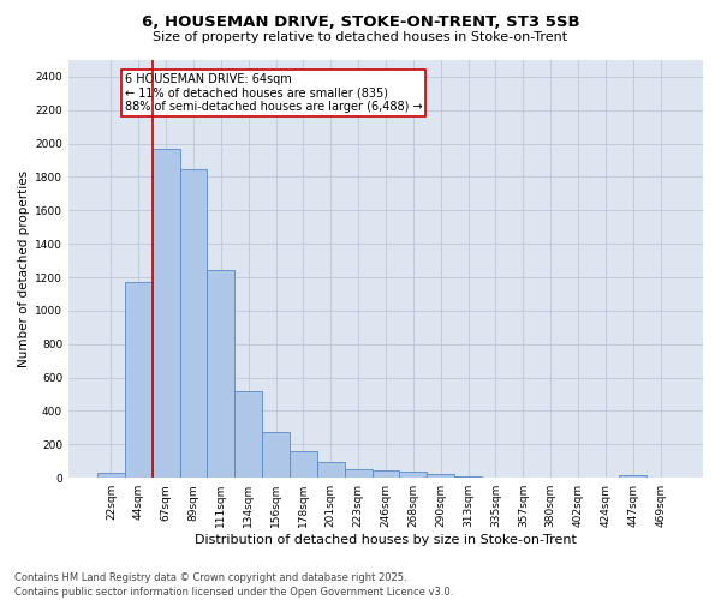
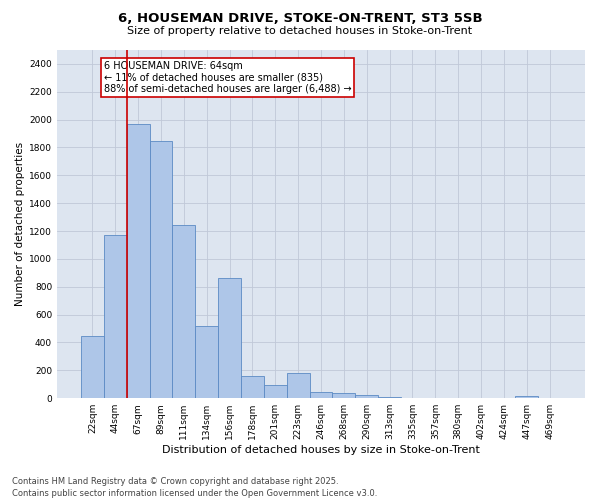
22sqm: 30 -> 450
156sqm: 280 -> 860
223sqm: 50 -> 180
